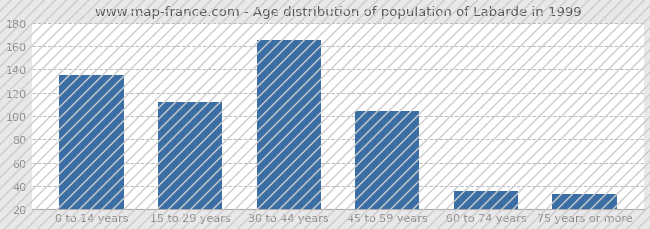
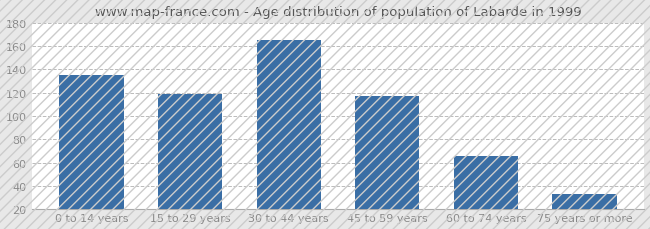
15 to 29 years: 112 -> 119
45 to 59 years: 104 -> 117
60 to 74 years: 36 -> 66
